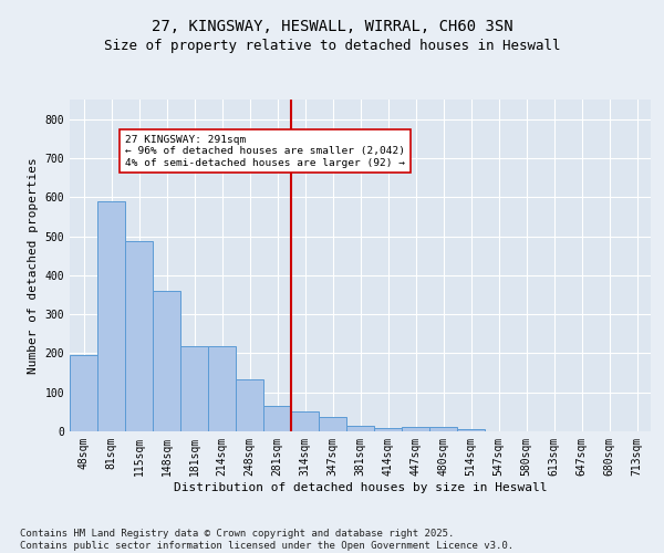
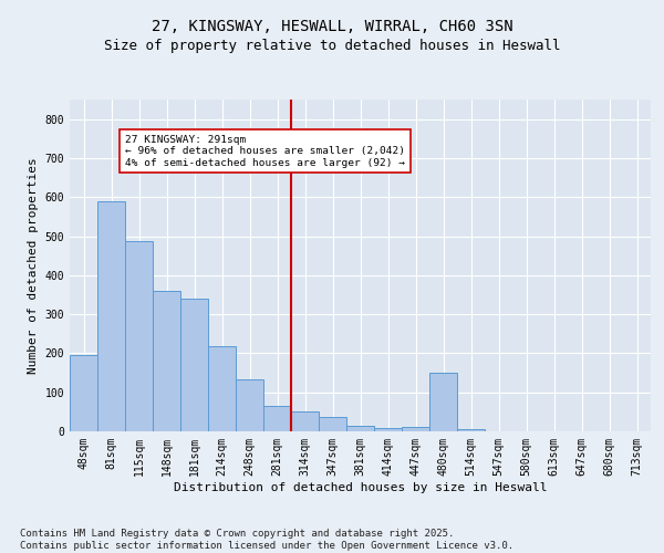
181sqm: 218 -> 340
480sqm: 11 -> 150
